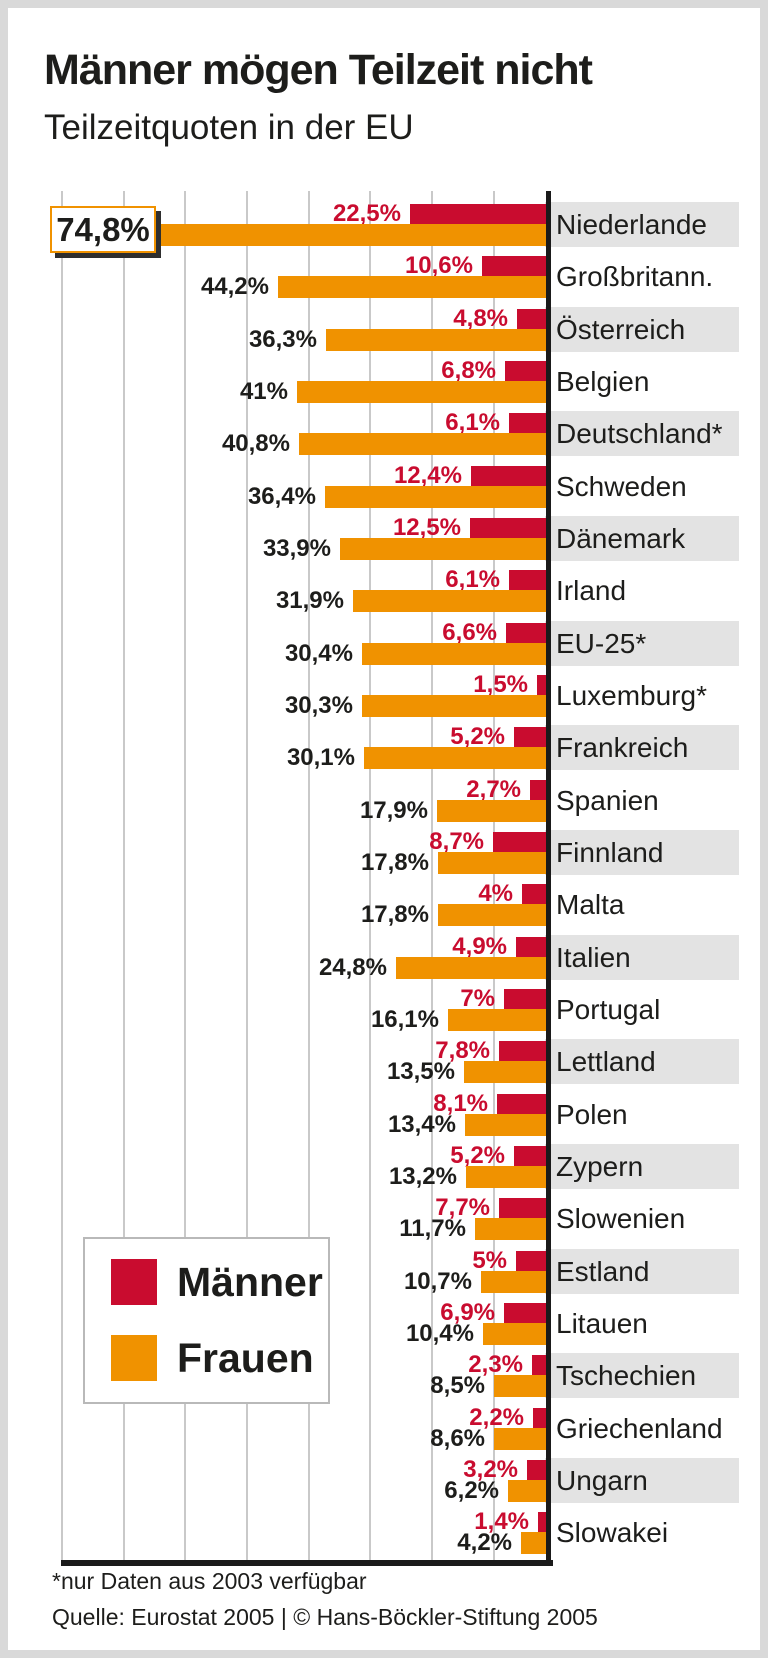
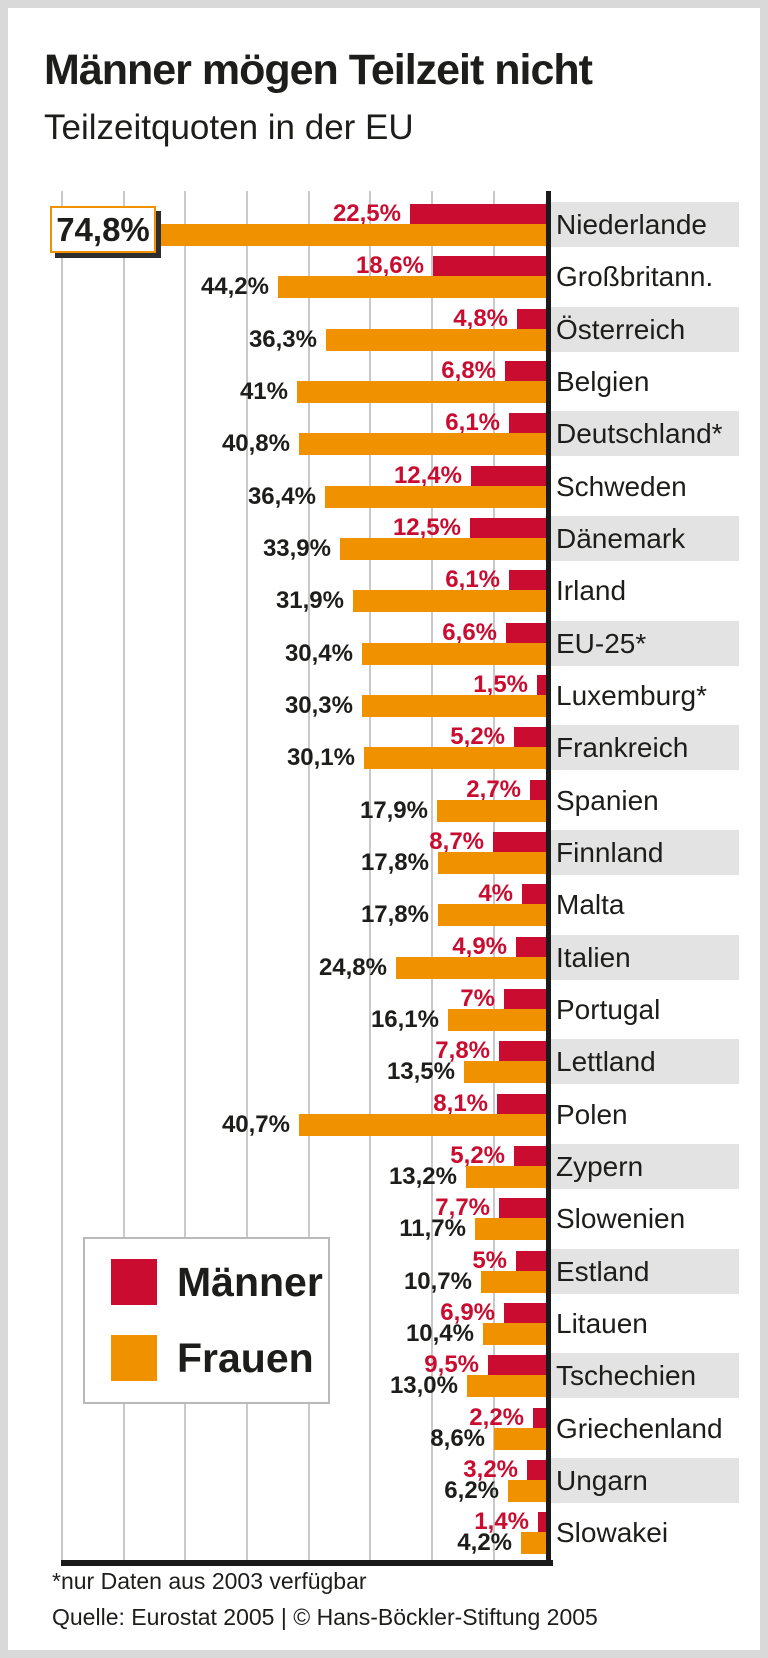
Männer/Großbritann.: 10,6% -> 18,6%
Frauen/Polen: 13,4% -> 40,7%
Männer/Tschechien: 2,3% -> 9,5%
Frauen/Tschechien: 8,5% -> 13,0%
